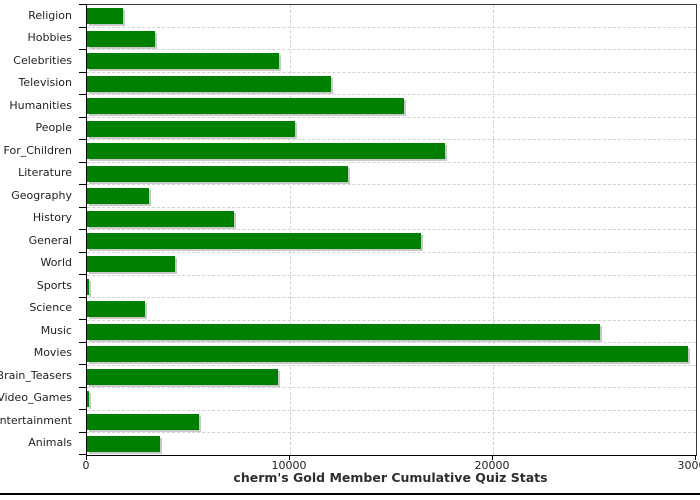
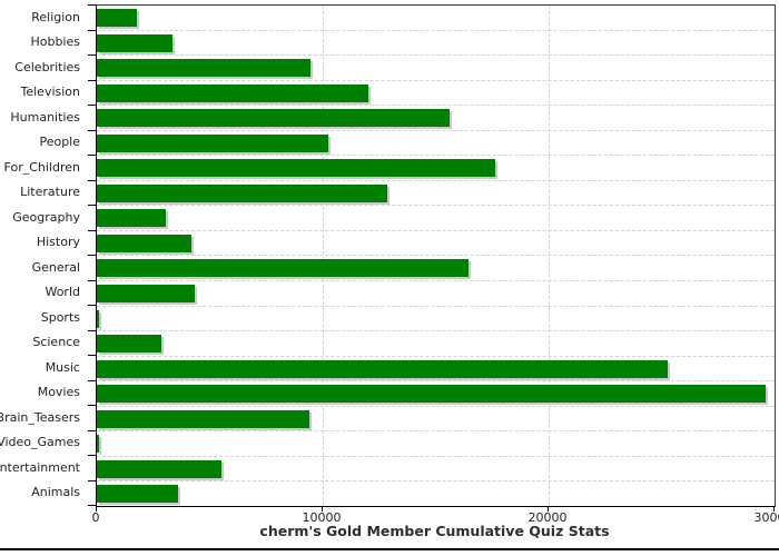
History: 7200 -> 4200
